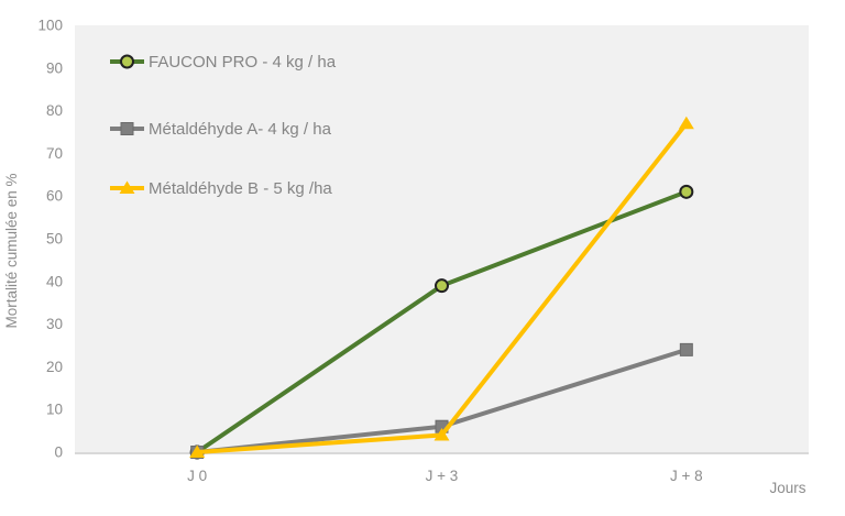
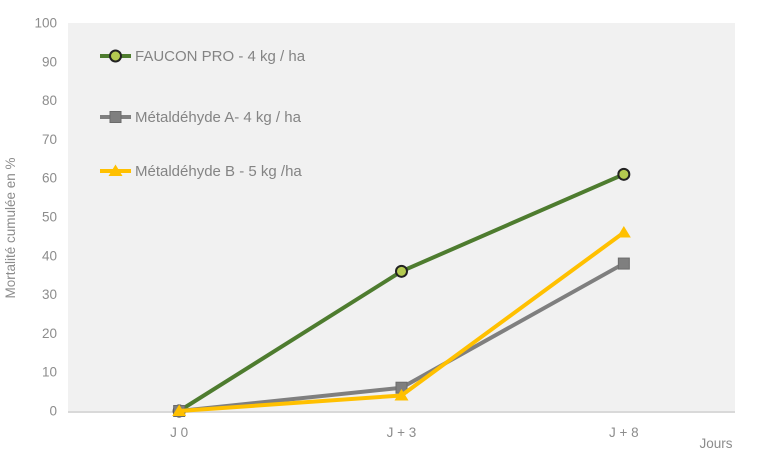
FAUCON PRO - 4 kg / ha/J + 3: 39 -> 36
Métaldéhyde A- 4 kg / ha/J + 8: 24 -> 38
Métaldéhyde B - 5 kg /ha/J + 8: 77 -> 46
